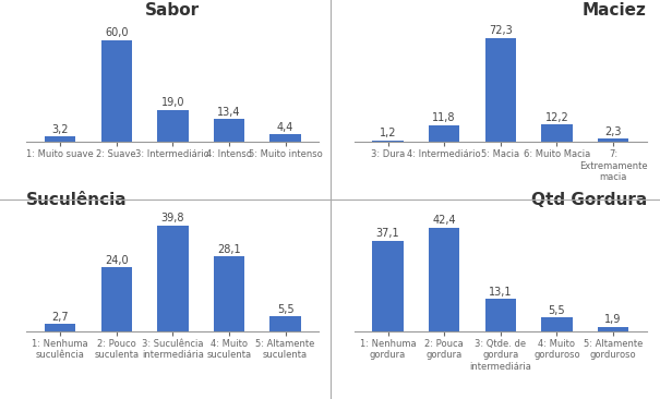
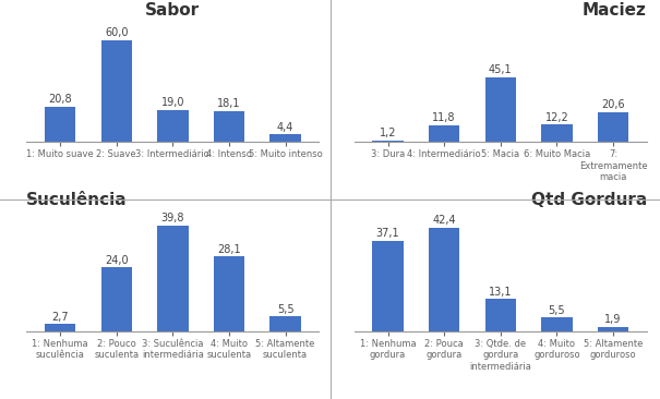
Sabor/1: Muito suave: 3,2 -> 20,8
Sabor/4: Intenso: 13,4 -> 18,1
Maciez/5: Macia: 72,3 -> 45,1
Maciez/7: Extremamente macia: 2,3 -> 20,6
